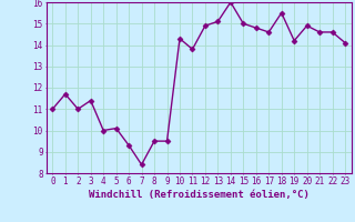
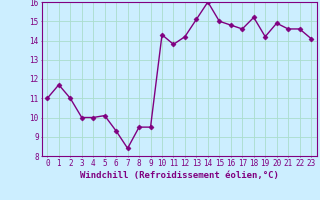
3: 11.4 -> 10.0
12: 14.9 -> 14.2
18: 15.5 -> 15.2
